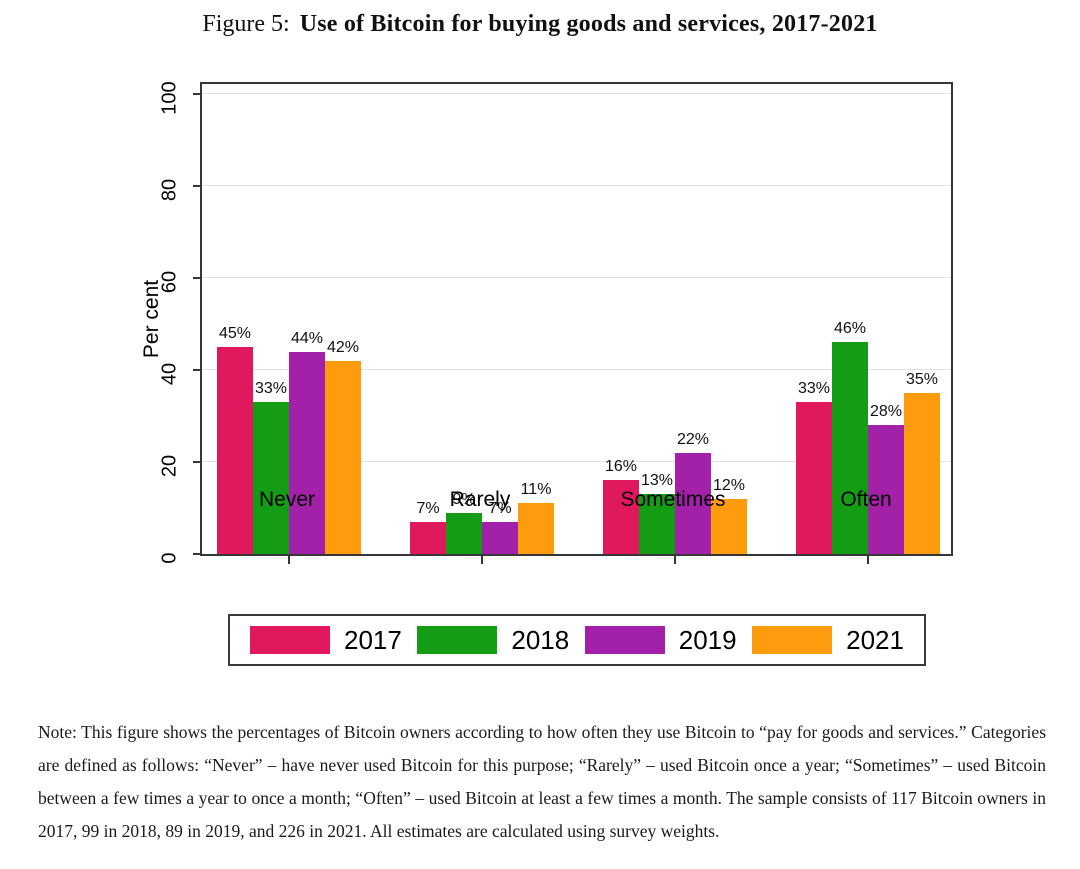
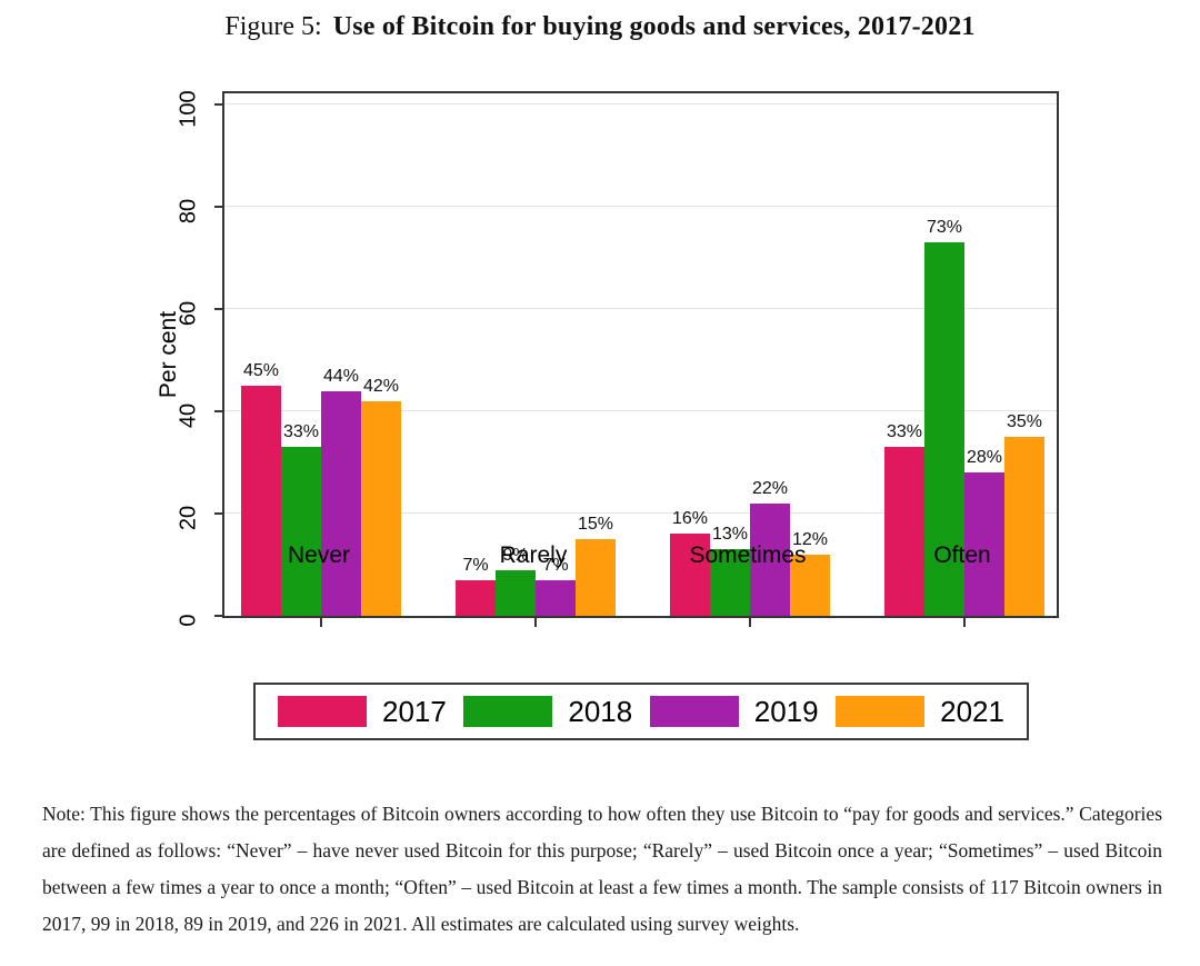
2021/Rarely: 11% -> 15%
2018/Often: 46% -> 73%
